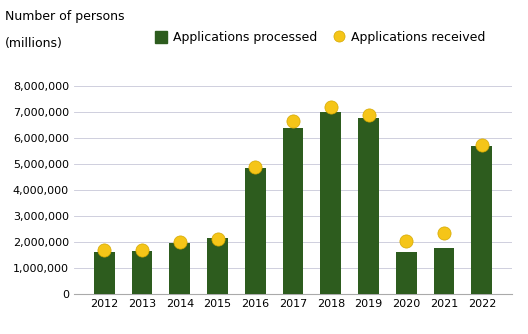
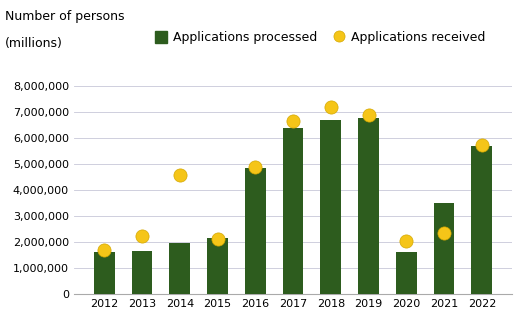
Applications received/2013: 1,700,000 -> 2,250,000
Applications received/2014: 2,000,000 -> 4,600,000
Applications processed/2018: 7,000,000 -> 6,700,000
Applications processed/2021: 1,780,000 -> 3,500,000
